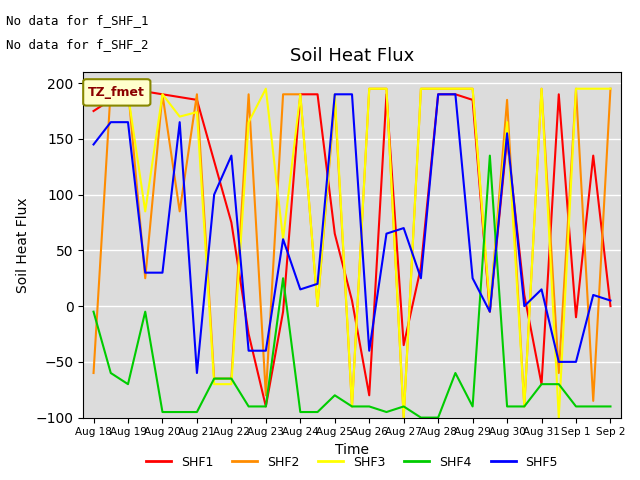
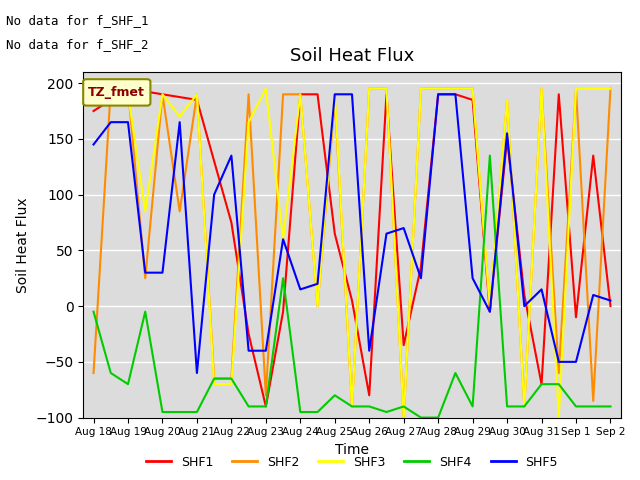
SHF3/Aug 21: 174 -> 190
SHF3/Aug 30: 165 -> 185
